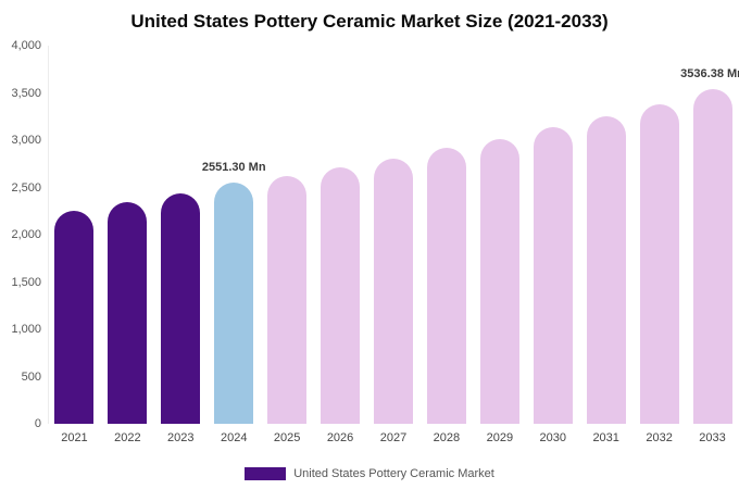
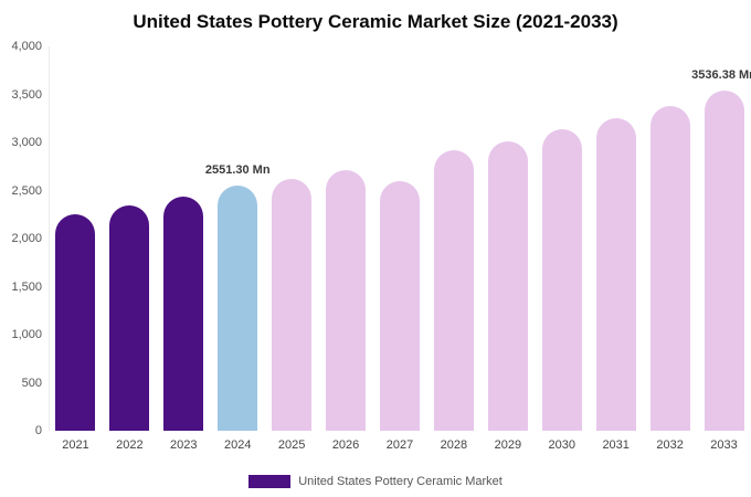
2027: 2800 -> 2600
